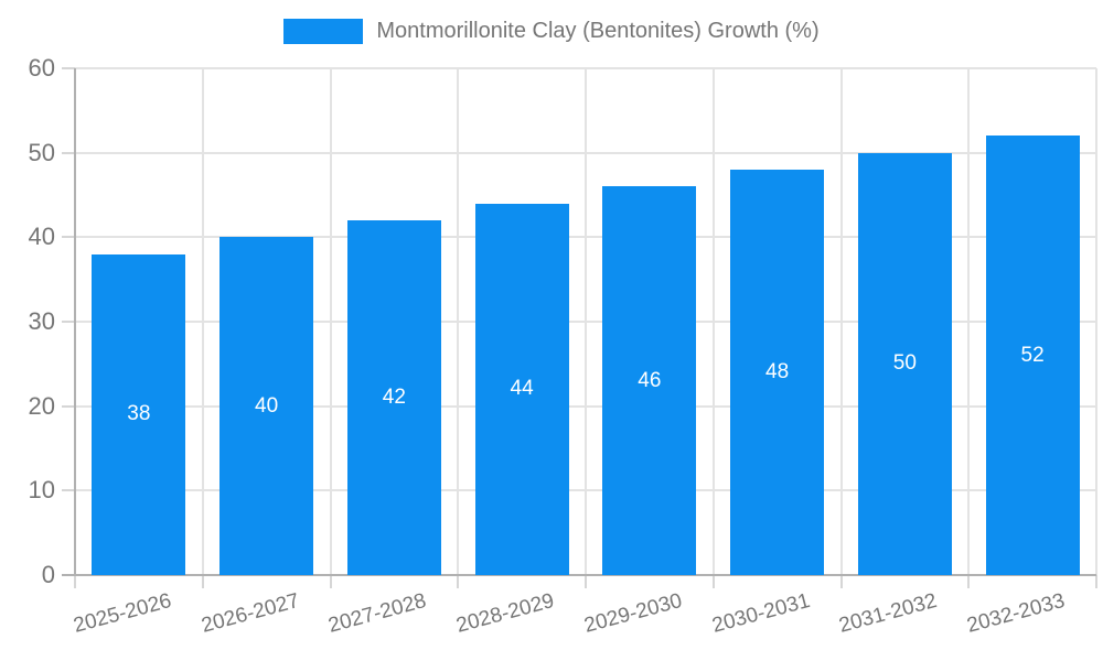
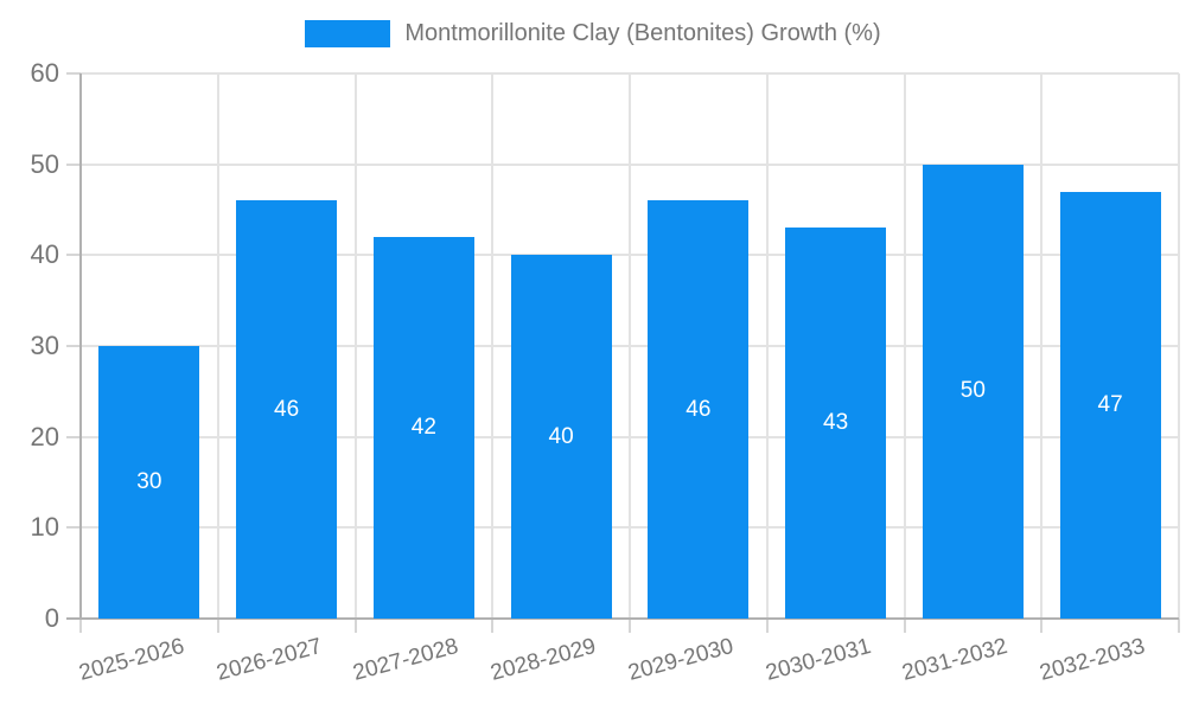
2025-2026: 38 -> 30
2026-2027: 40 -> 46
2028-2029: 44 -> 40
2030-2031: 48 -> 43
2032-2033: 52 -> 47
